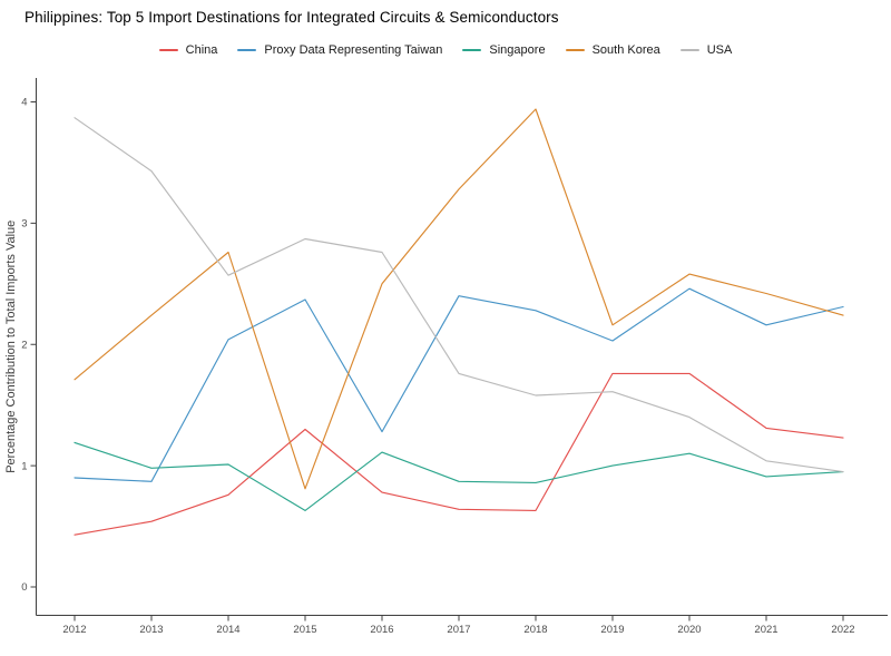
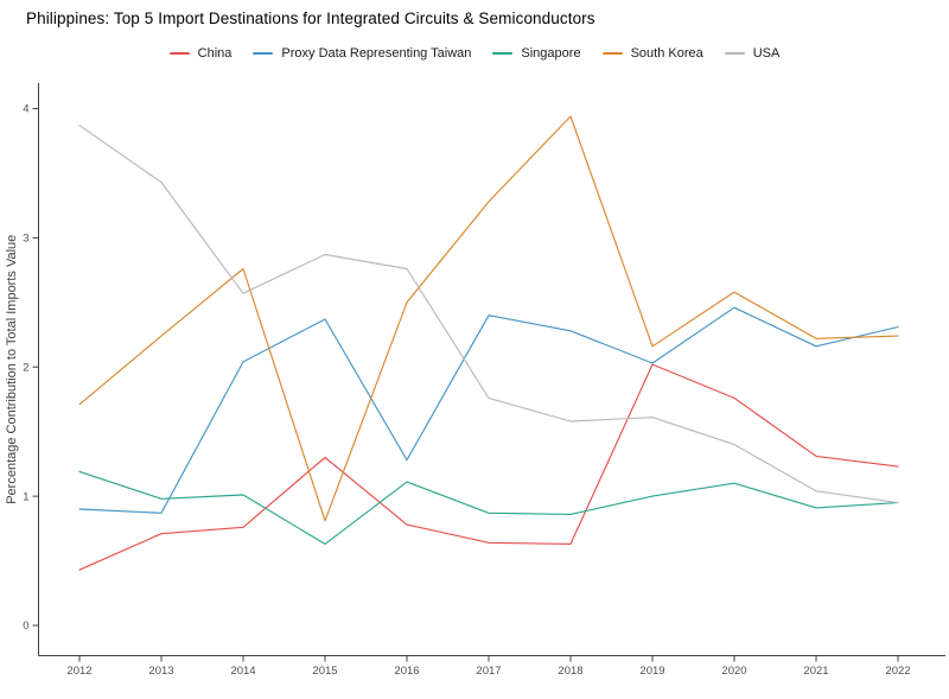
China/2013: 0.54 -> 0.71
China/2019: 1.76 -> 2.02
South Korea/2021: 2.42 -> 2.22
